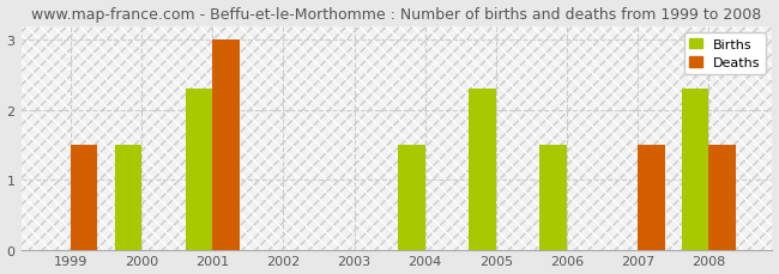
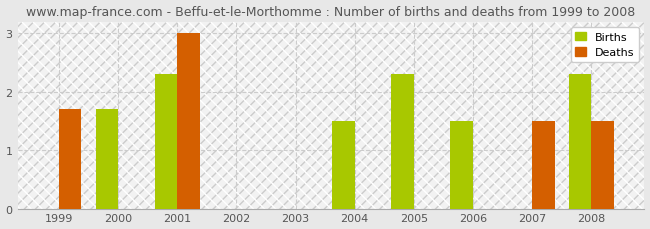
Deaths/1999: 1.5 -> 1.7
Births/2000: 1.5 -> 1.7
